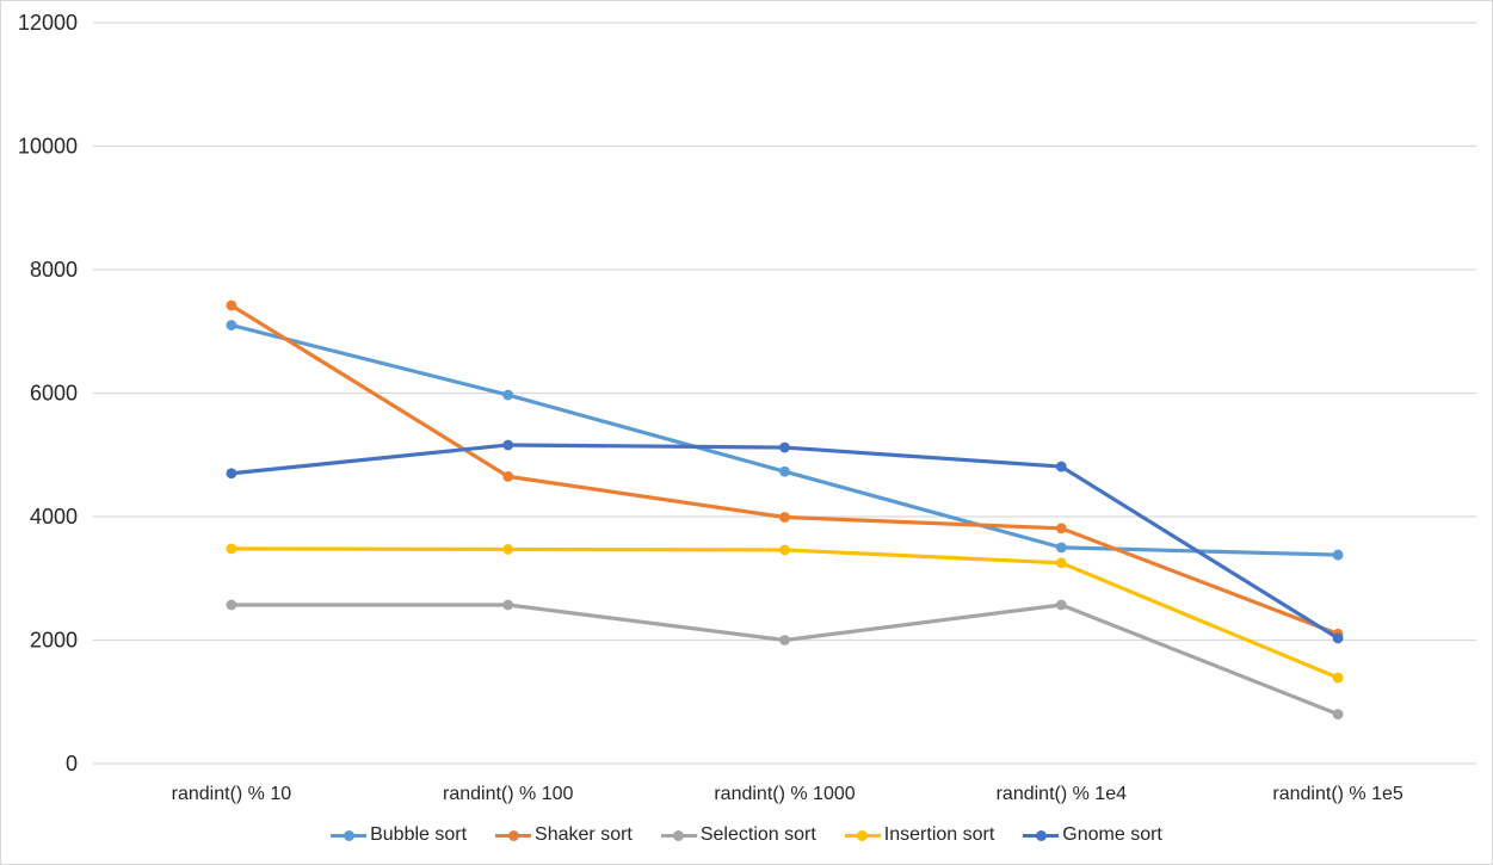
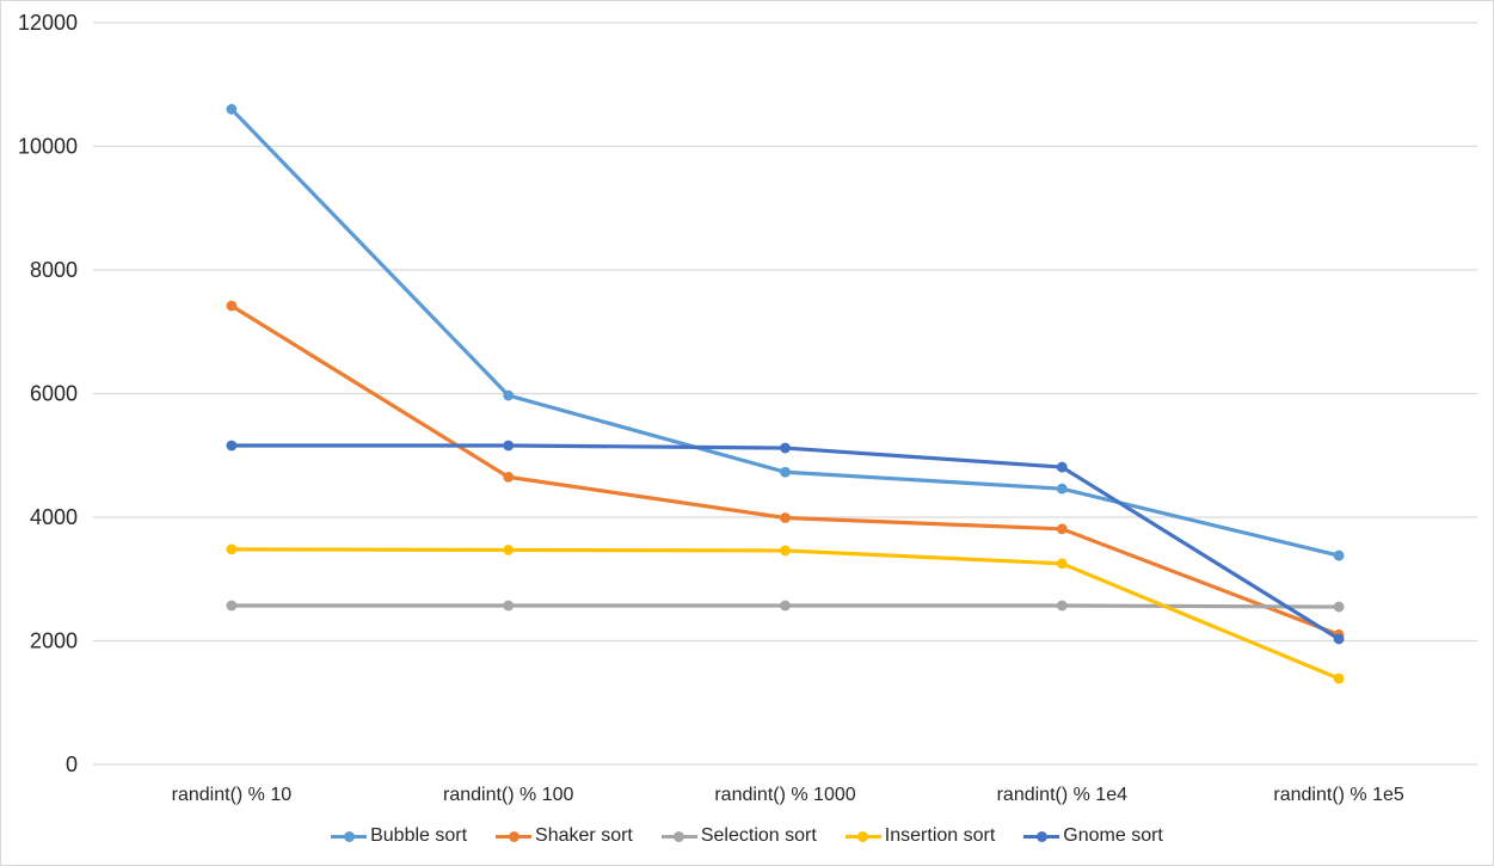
Bubble sort/randint() % 10: 7100 -> 10600
Gnome sort/randint() % 10: 4700 -> 5200
Selection sort/randint() % 1000: 2000 -> 2600
Bubble sort/randint() % 1e4: 3500 -> 4500
Selection sort/randint() % 1e5: 800 -> 2600
